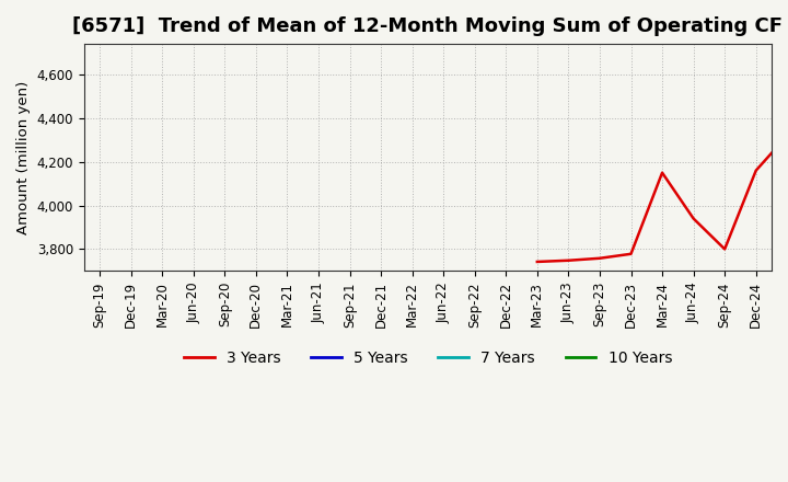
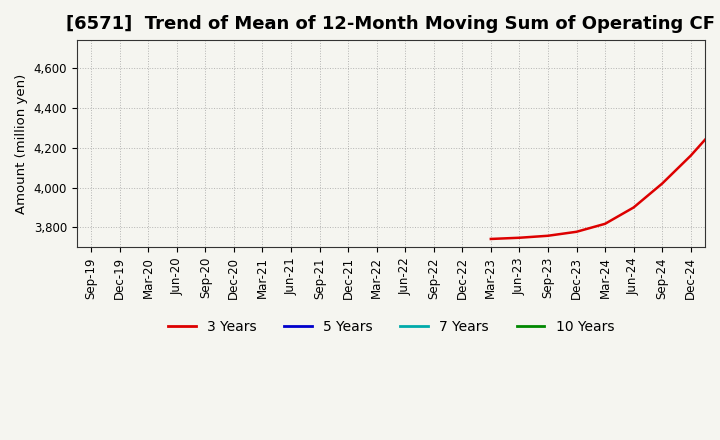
Mar-24: 4,150 -> 3,820
Jun-24: 3,940 -> 3,900
Sep-24: 3,800 -> 4,020
